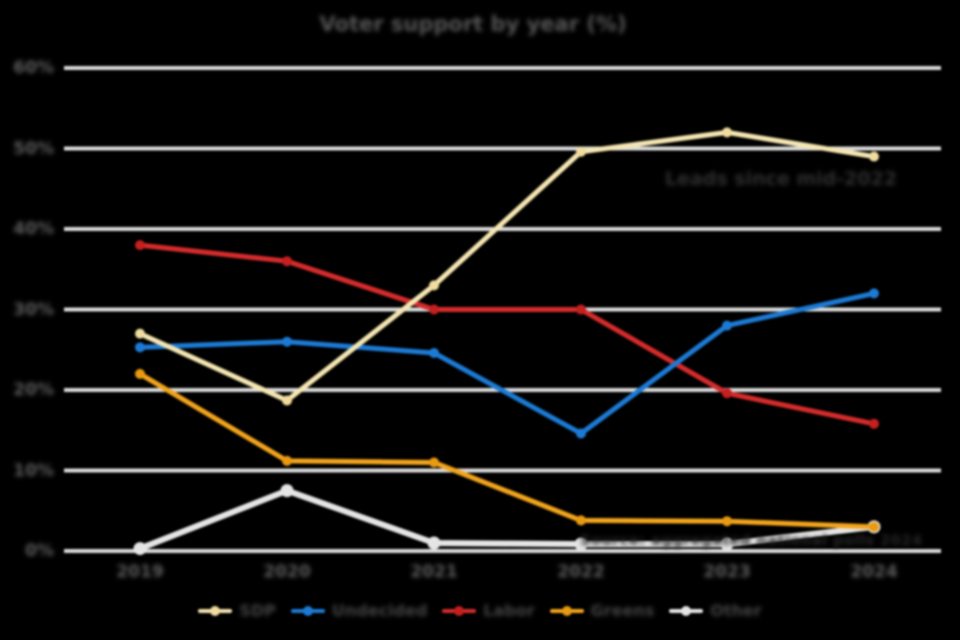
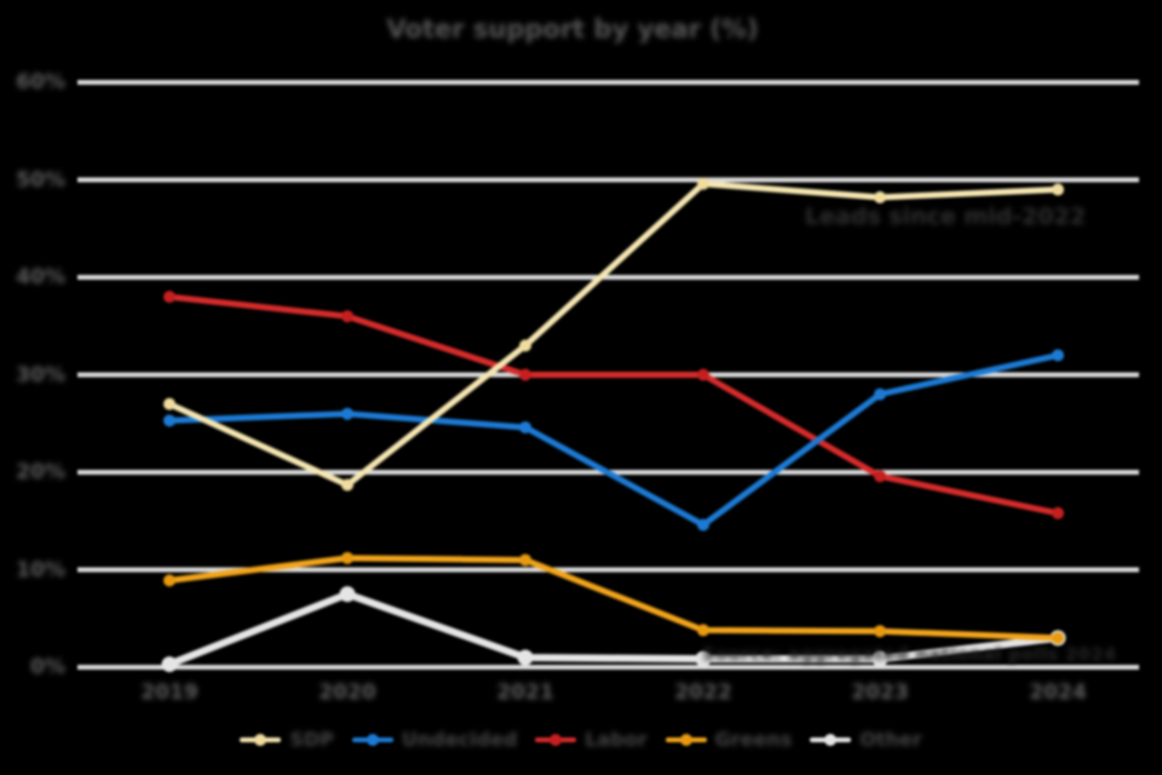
Greens/2019: 22% -> 9%
SDP/2023: 52% -> 48%
